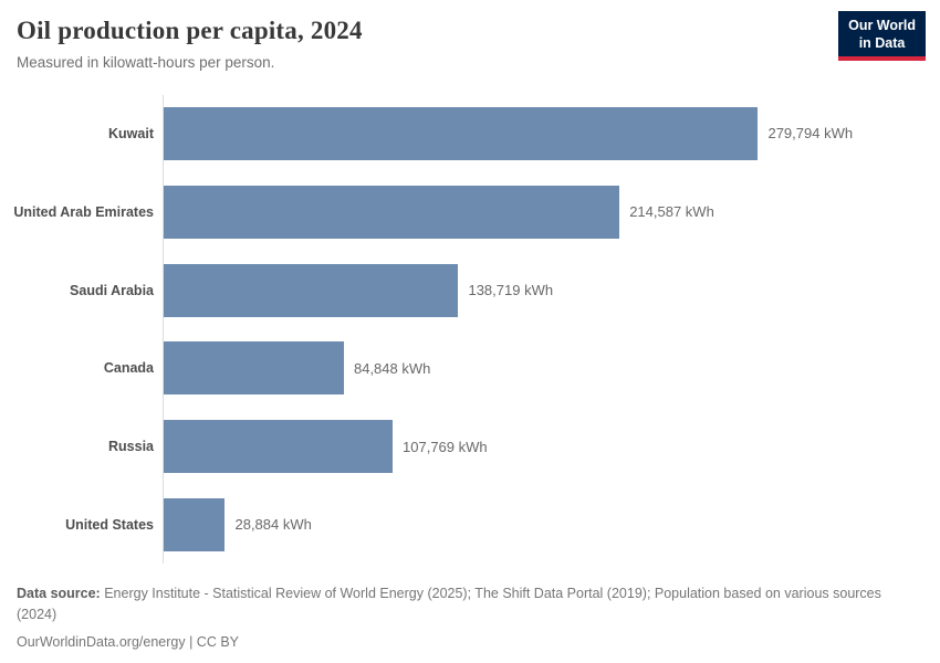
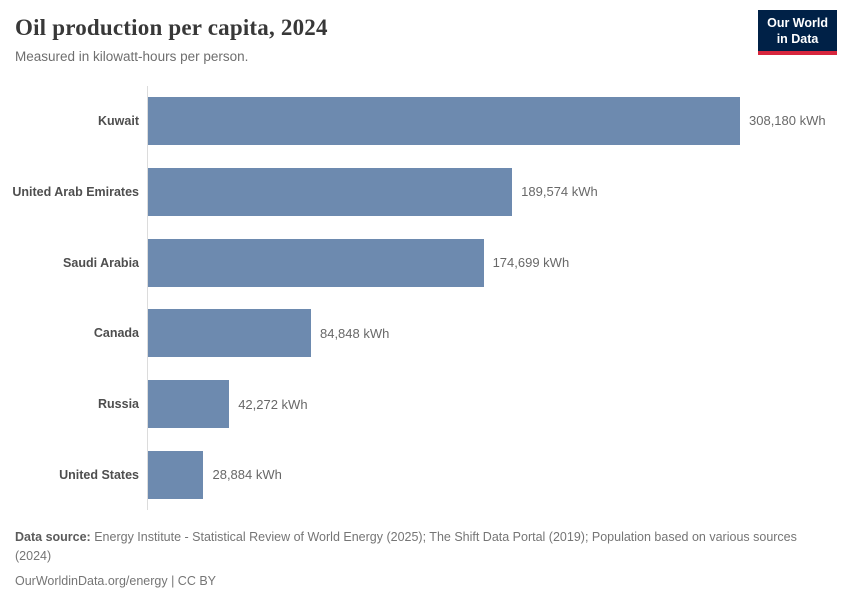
Kuwait: 279,794 -> 308,180
United Arab Emirates: 214,587 -> 189,574
Saudi Arabia: 138,719 -> 174,699
Russia: 107,769 -> 42,272
